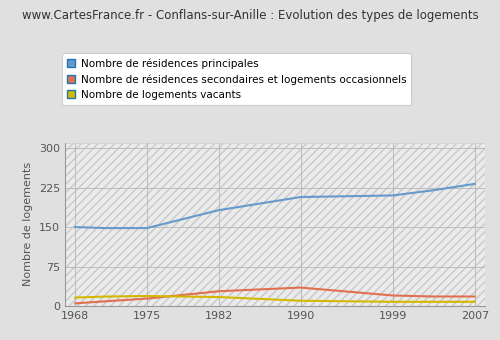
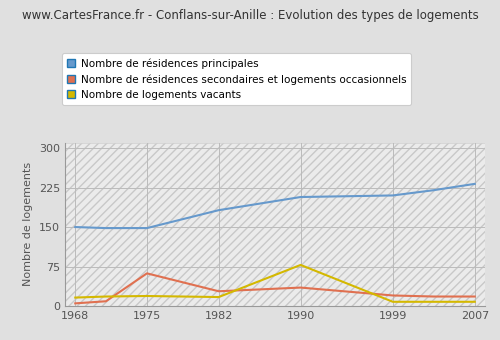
Nombre de résidences secondaires et logements occasionnels/1975: 14 -> 62
Nombre de logements vacants/1990: 10 -> 78
